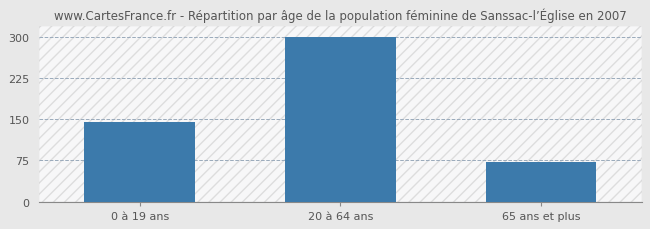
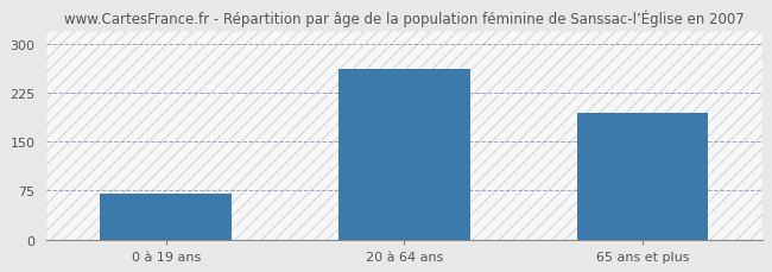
0 à 19 ans: 145 -> 70
20 à 64 ans: 300 -> 262
65 ans et plus: 72 -> 194
